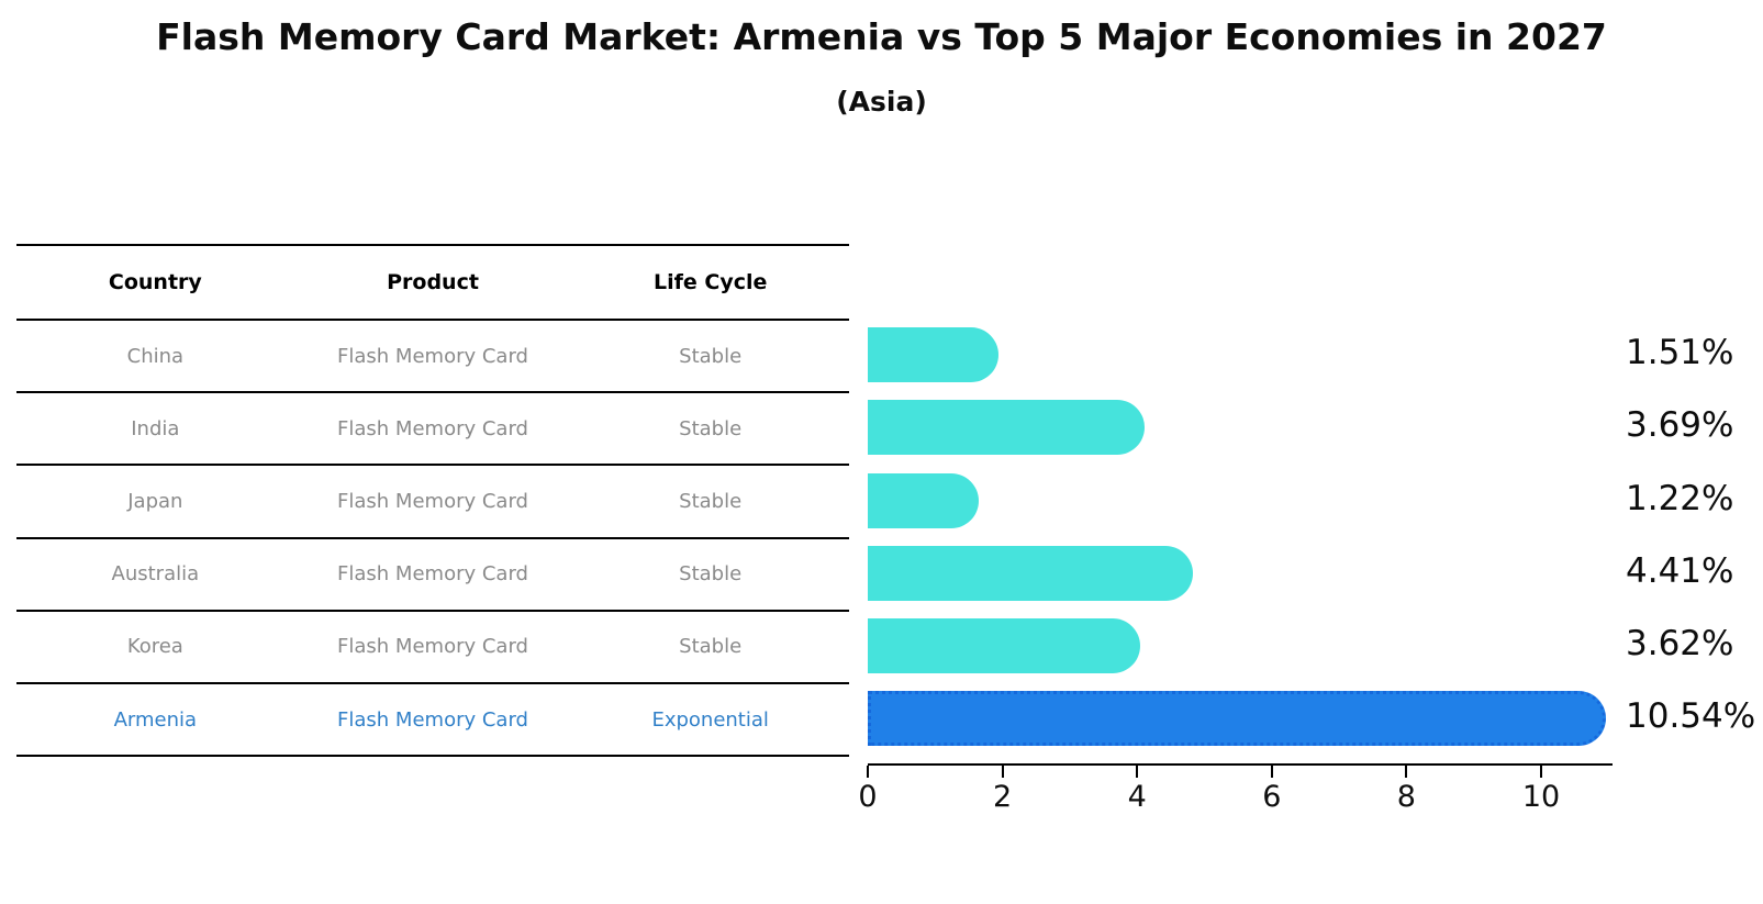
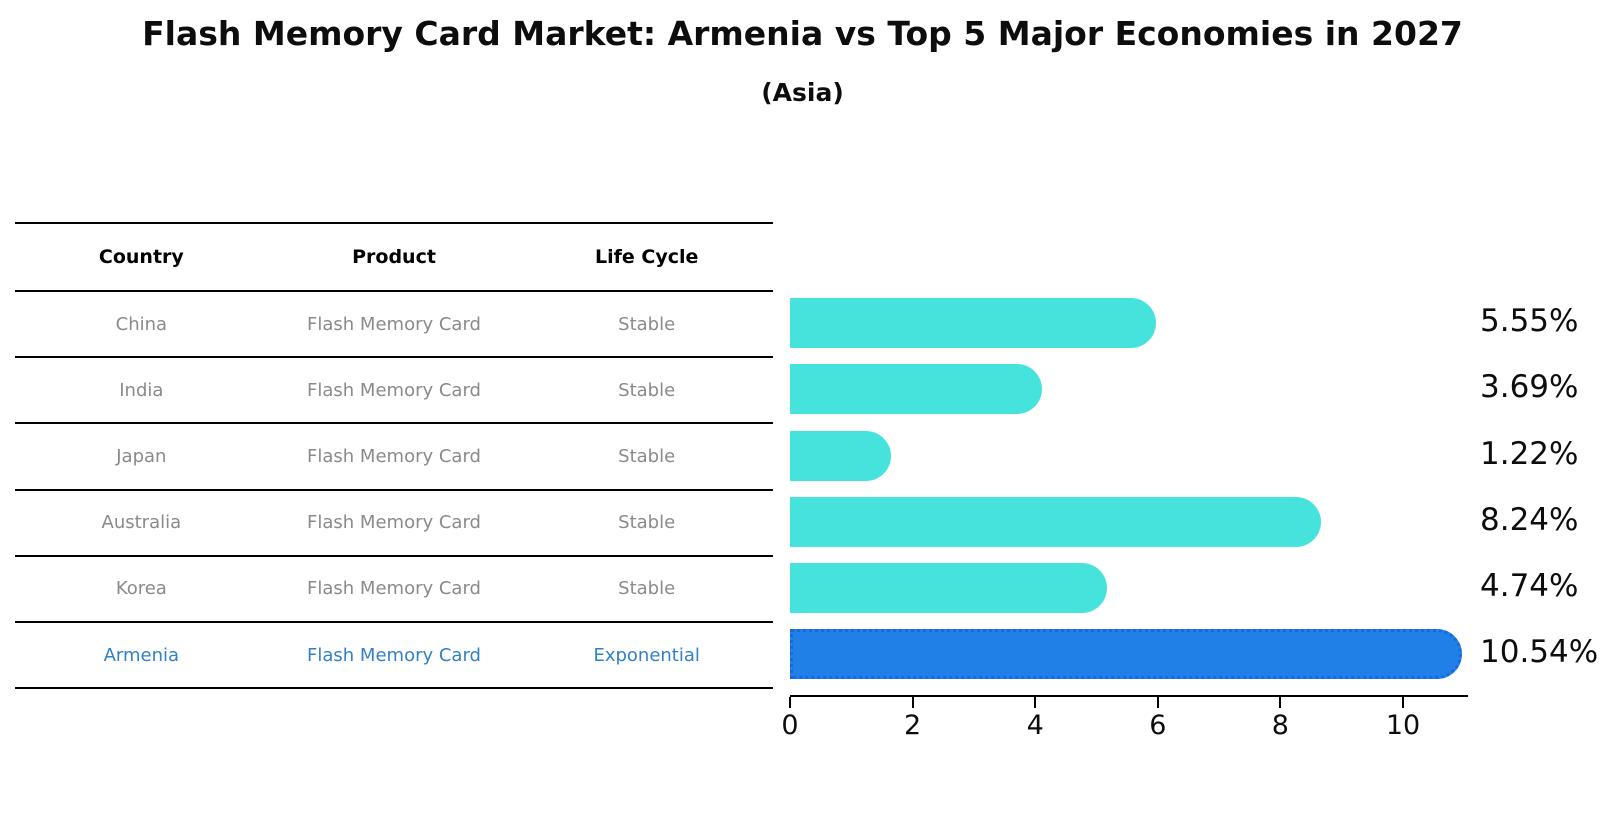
China: 1.51% -> 5.55%
Australia: 4.41% -> 8.24%
Korea: 3.62% -> 4.74%
